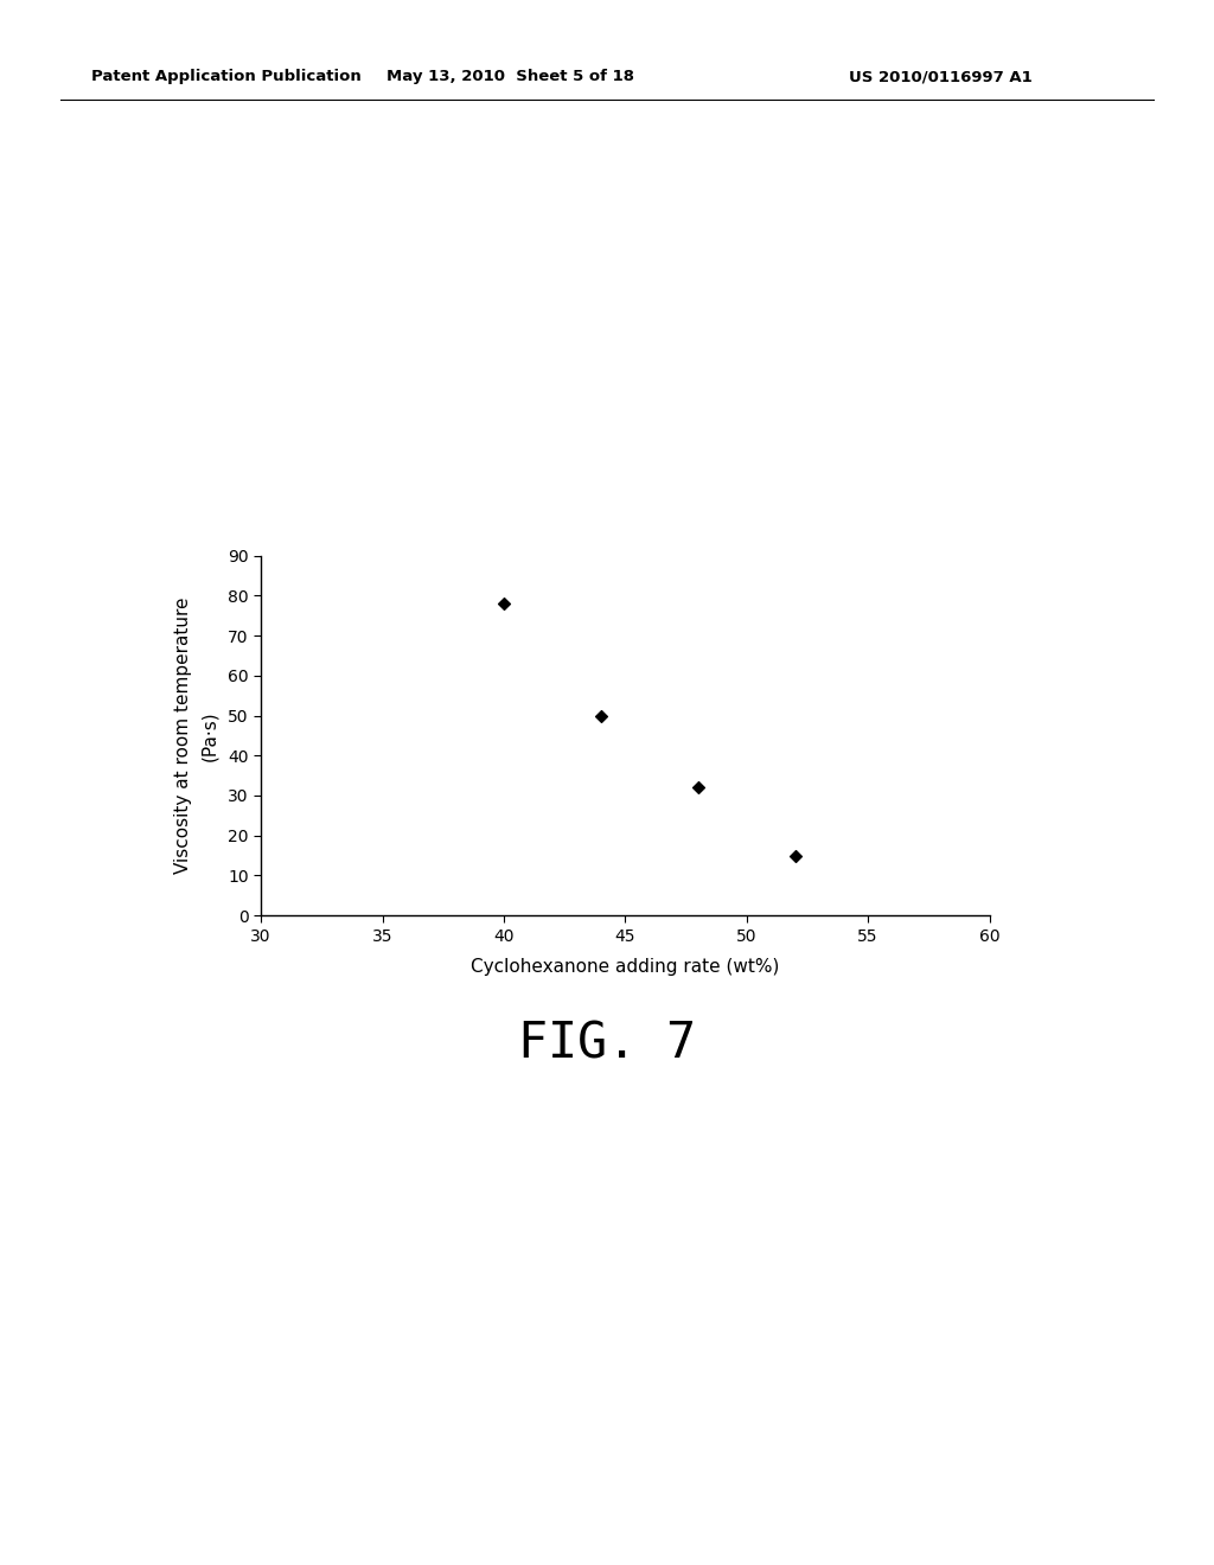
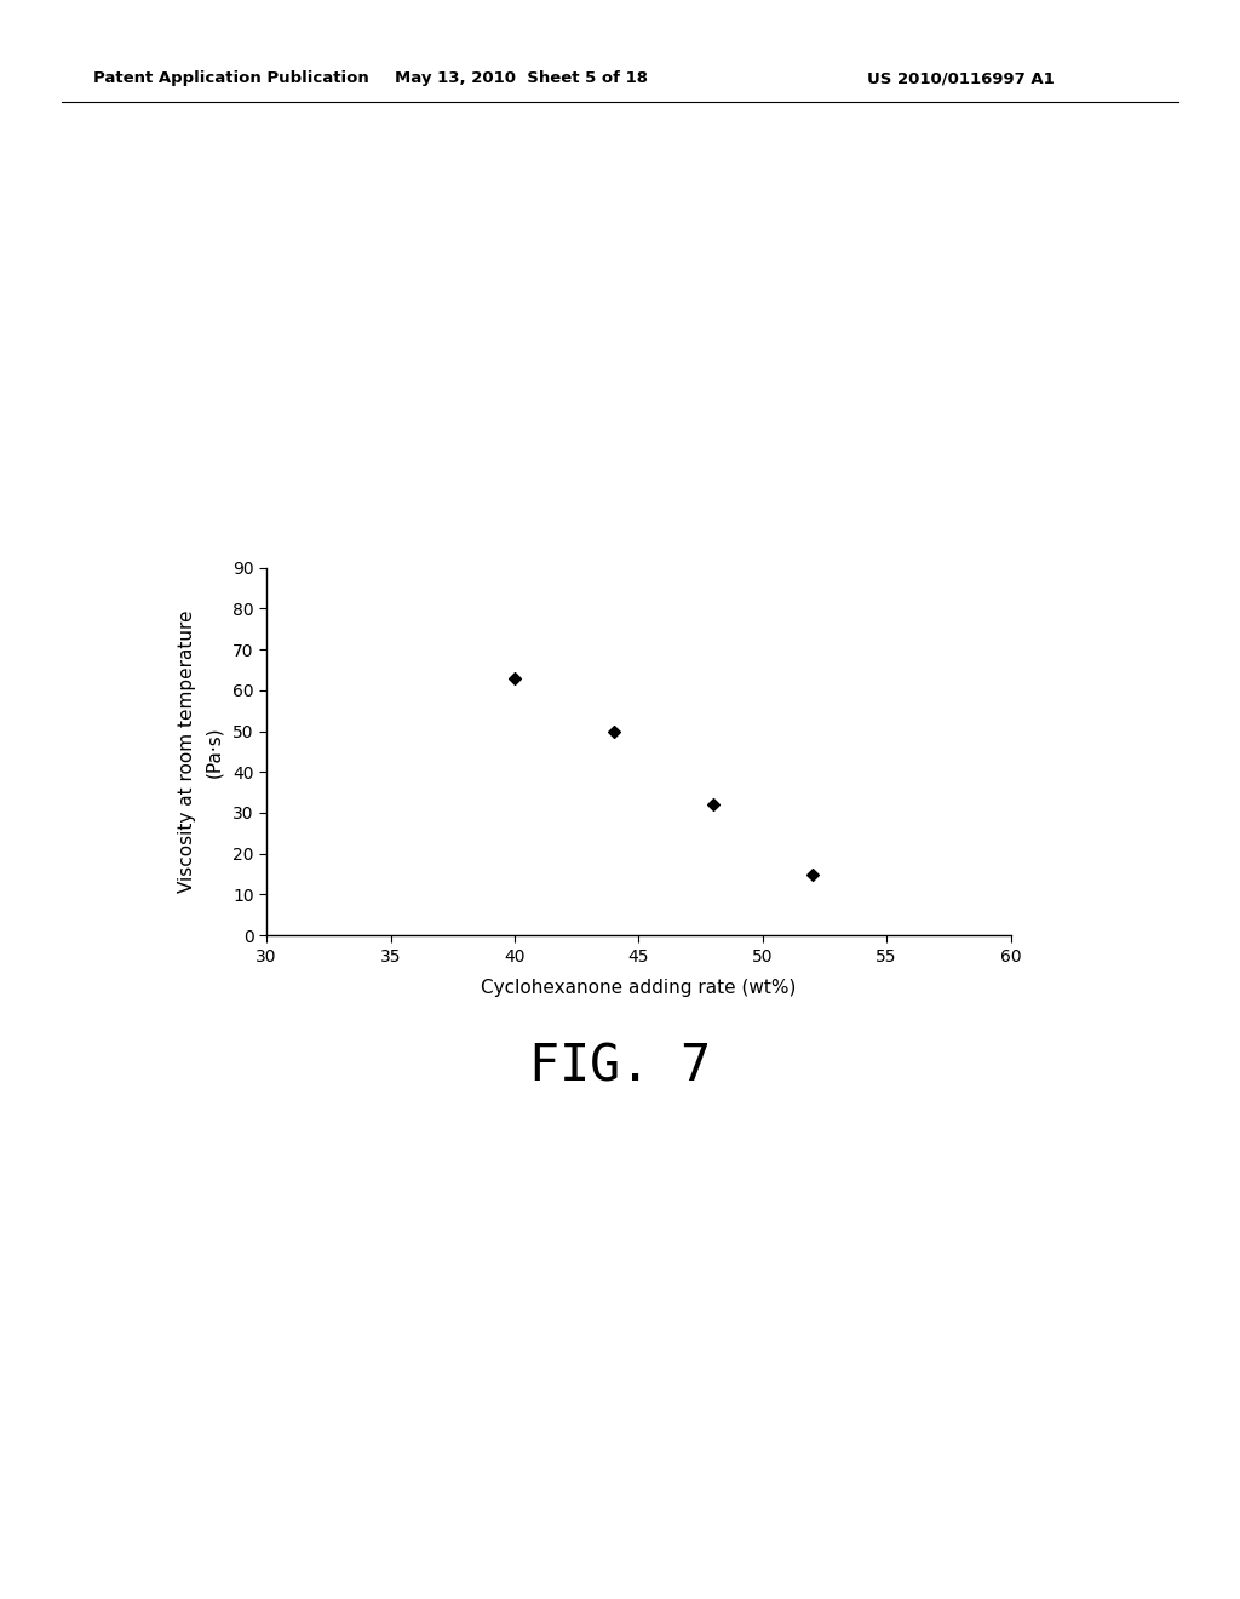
40: 78 -> 63
